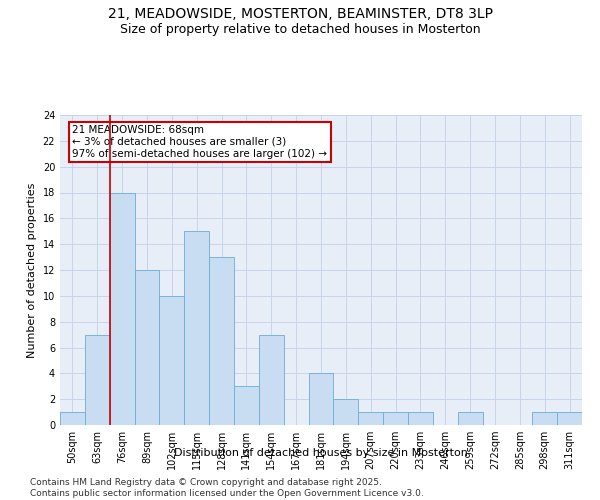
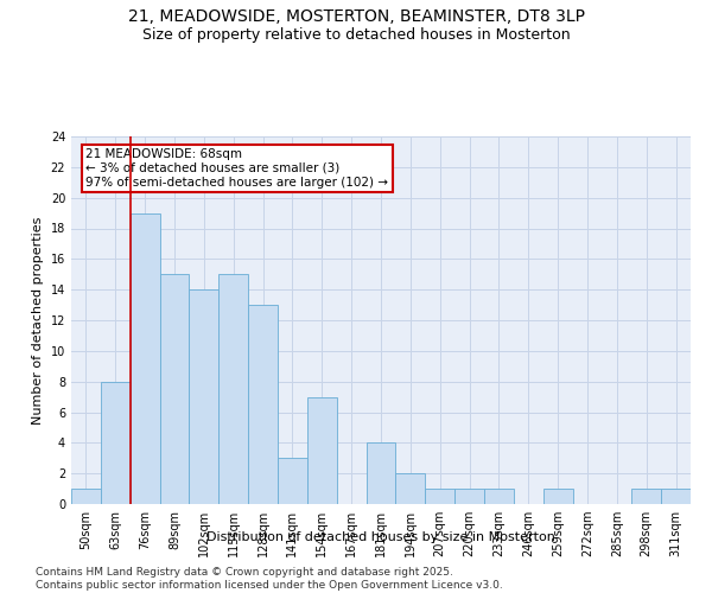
63sqm: 7 -> 8
76sqm: 18 -> 19
89sqm: 12 -> 15
102sqm: 10 -> 14
